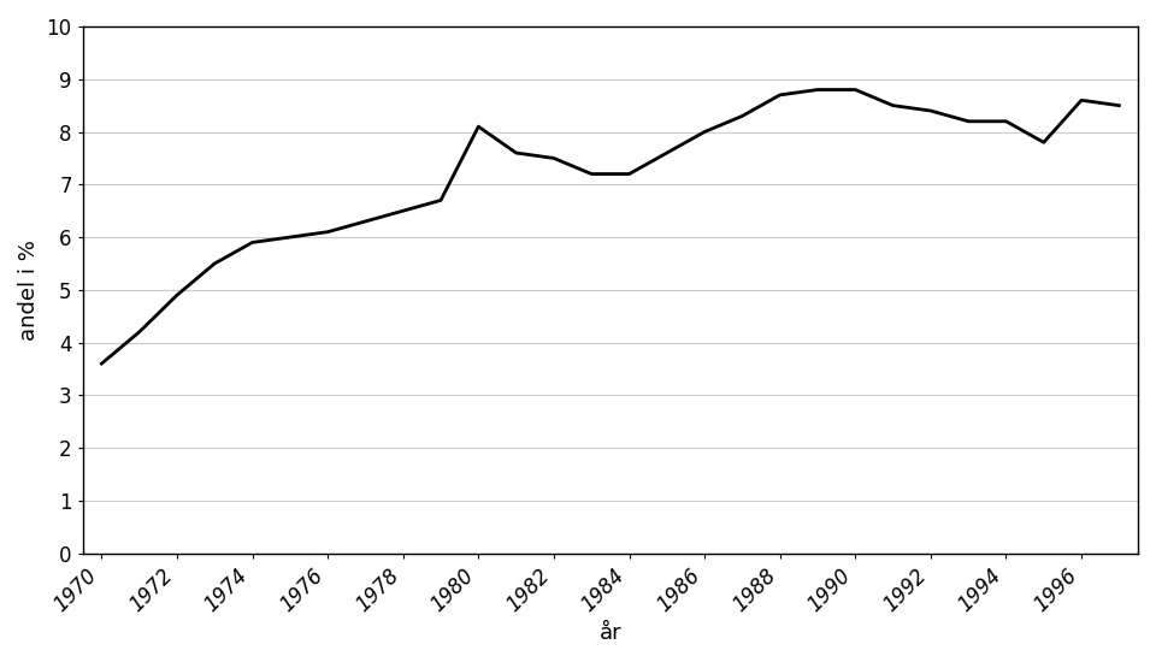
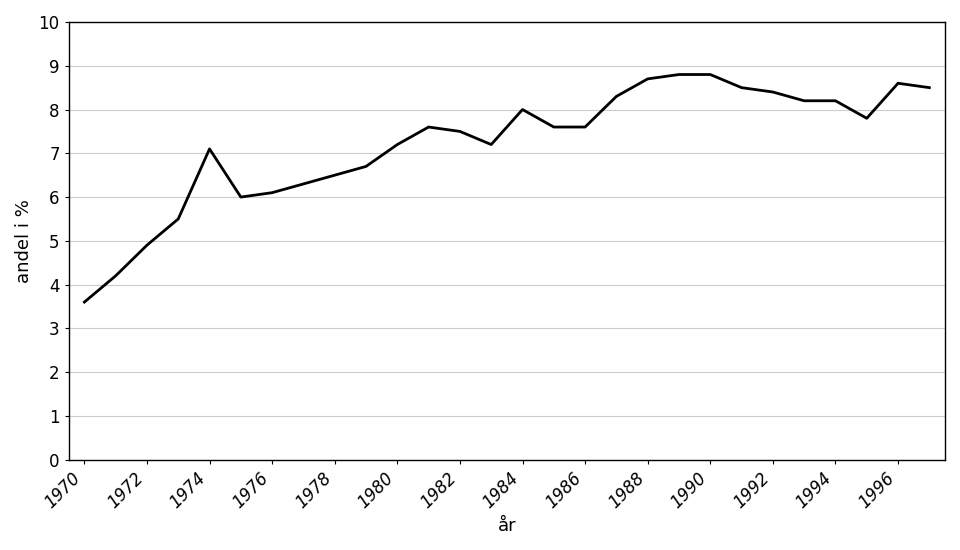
1974: 5.9 -> 7.1
1980: 8.1 -> 7.2
1984: 7.2 -> 8.0
1986: 8.0 -> 7.6
